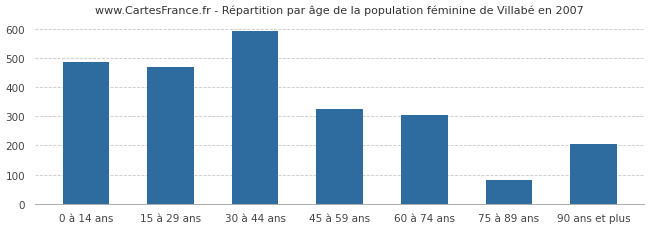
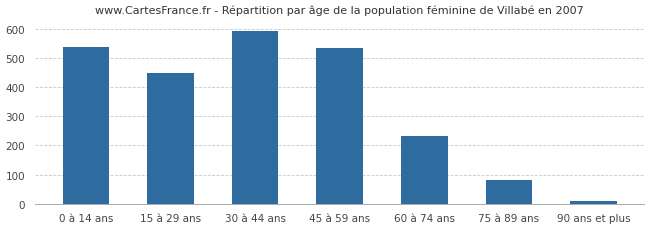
0 à 14 ans: 485 -> 537
15 à 29 ans: 470 -> 449
45 à 59 ans: 325 -> 533
60 à 74 ans: 305 -> 232
90 ans et plus: 205 -> 10
